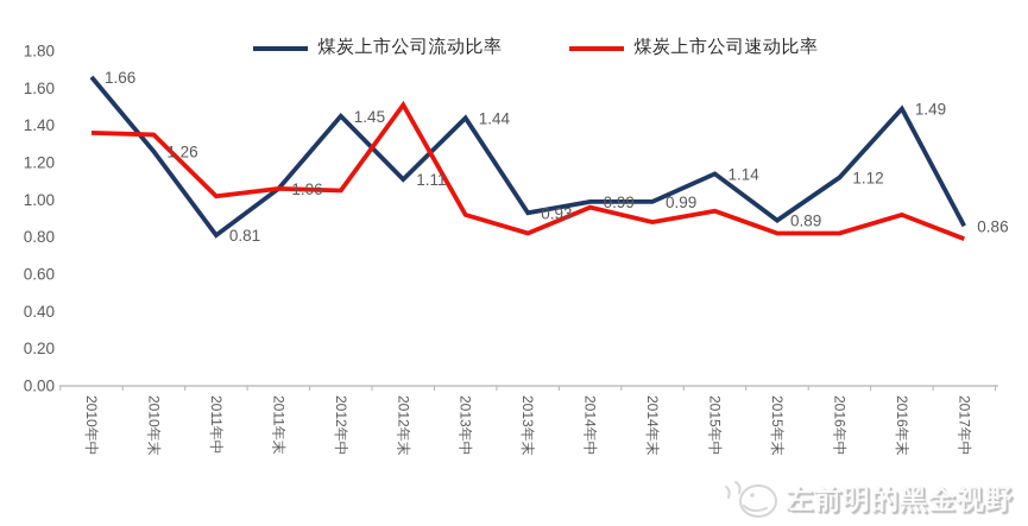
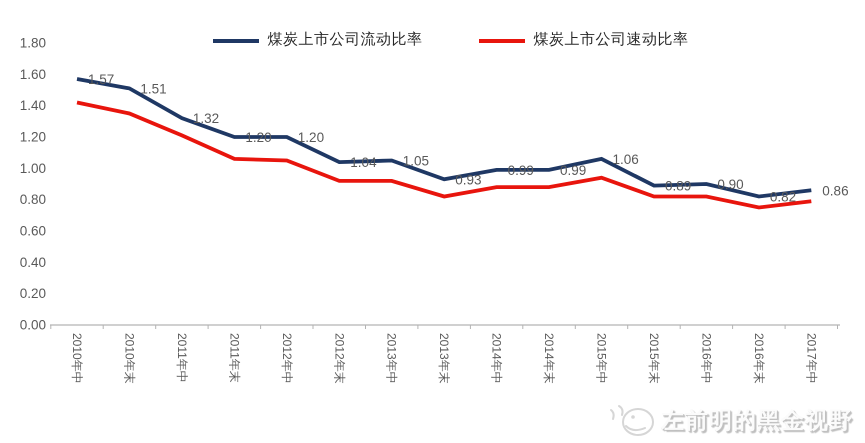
煤炭上市公司流动比率/2010年中: 1.66 -> 1.57
煤炭上市公司速动比率/2010年中: 1.36 -> 1.42
煤炭上市公司流动比率/2010年末: 1.26 -> 1.51
煤炭上市公司流动比率/2011年中: 0.81 -> 1.32
煤炭上市公司速动比率/2011年中: 1.02 -> 1.21
煤炭上市公司流动比率/2011年末: 1.06 -> 1.20
煤炭上市公司流动比率/2012年中: 1.45 -> 1.20
煤炭上市公司流动比率/2012年末: 1.11 -> 1.04
煤炭上市公司速动比率/2012年末: 1.51 -> 0.92
煤炭上市公司流动比率/2013年中: 1.44 -> 1.05
煤炭上市公司速动比率/2014年中: 0.96 -> 0.88
煤炭上市公司流动比率/2015年中: 1.14 -> 1.06
煤炭上市公司流动比率/2016年中: 1.12 -> 0.90
煤炭上市公司流动比率/2016年末: 1.49 -> 0.82
煤炭上市公司速动比率/2016年末: 0.92 -> 0.75
